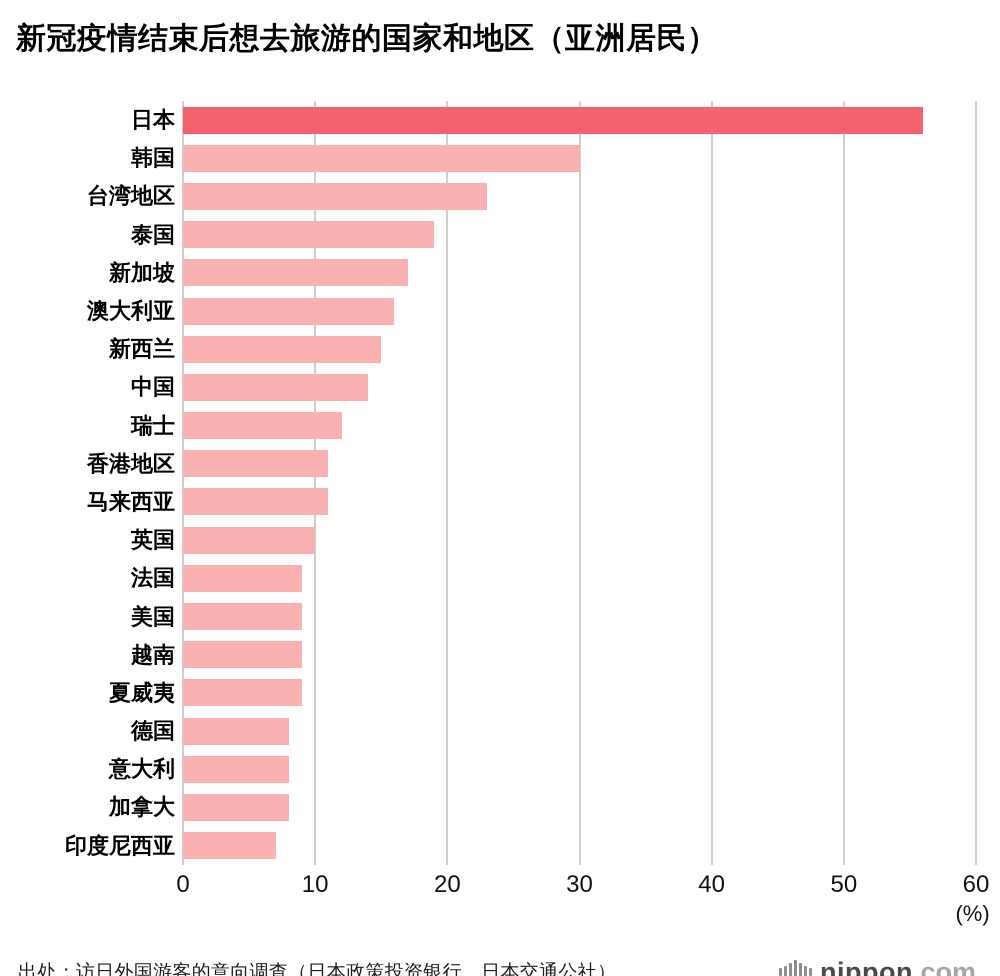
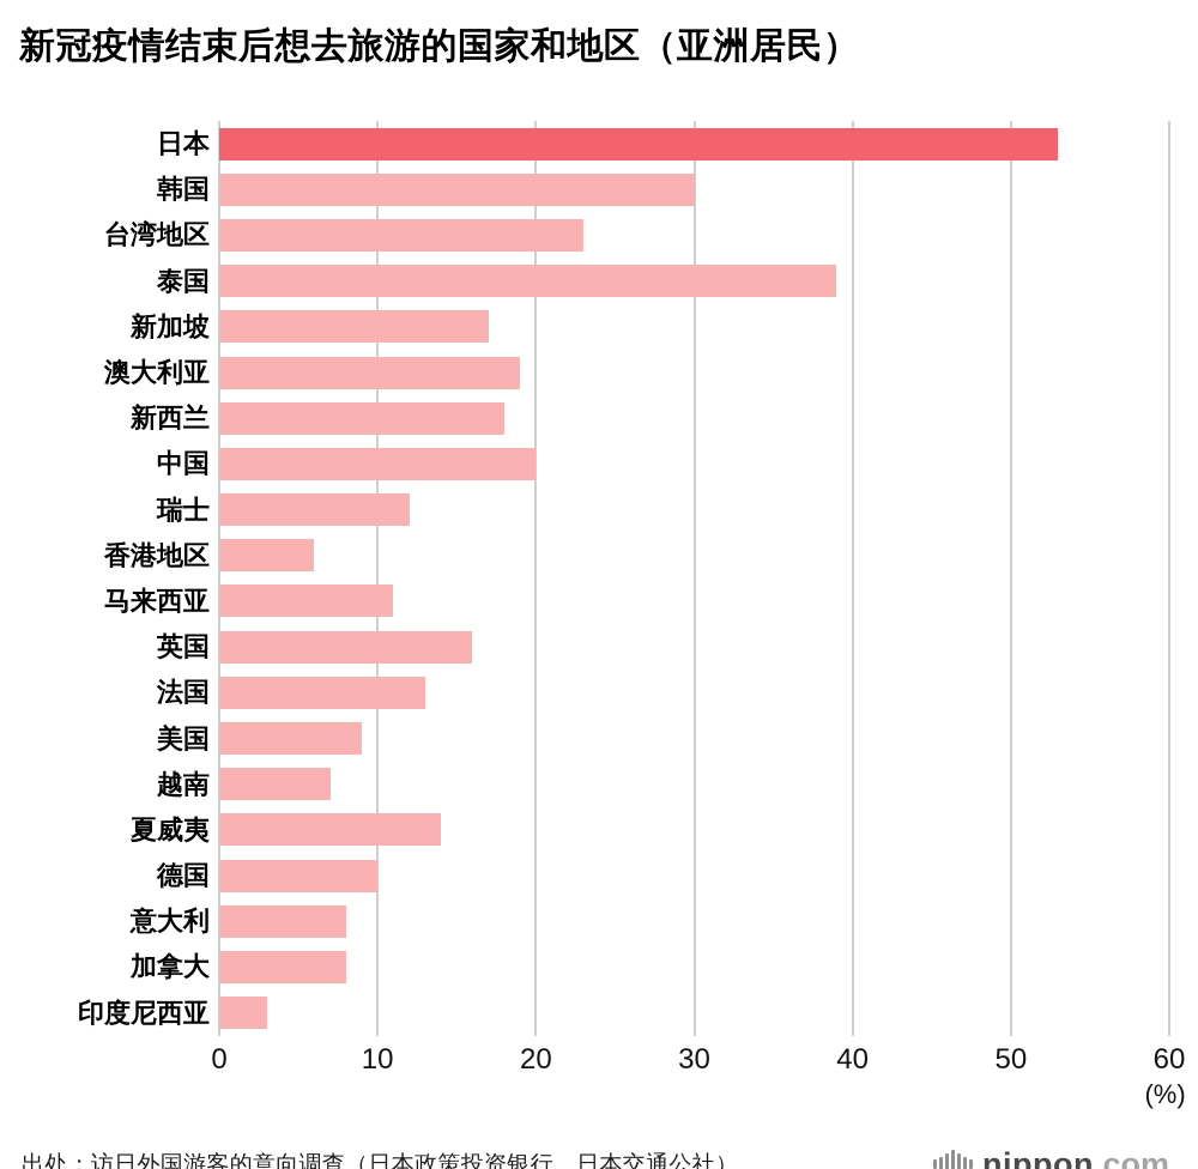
日本: 56 -> 53
泰国: 19 -> 39
澳大利亚: 16 -> 19
新西兰: 15 -> 18
中国: 14 -> 20
香港地区: 11 -> 6
英国: 10 -> 16
法国: 9 -> 13
越南: 9 -> 7
夏威夷: 9 -> 14
德国: 8 -> 10
印度尼西亚: 7 -> 3
